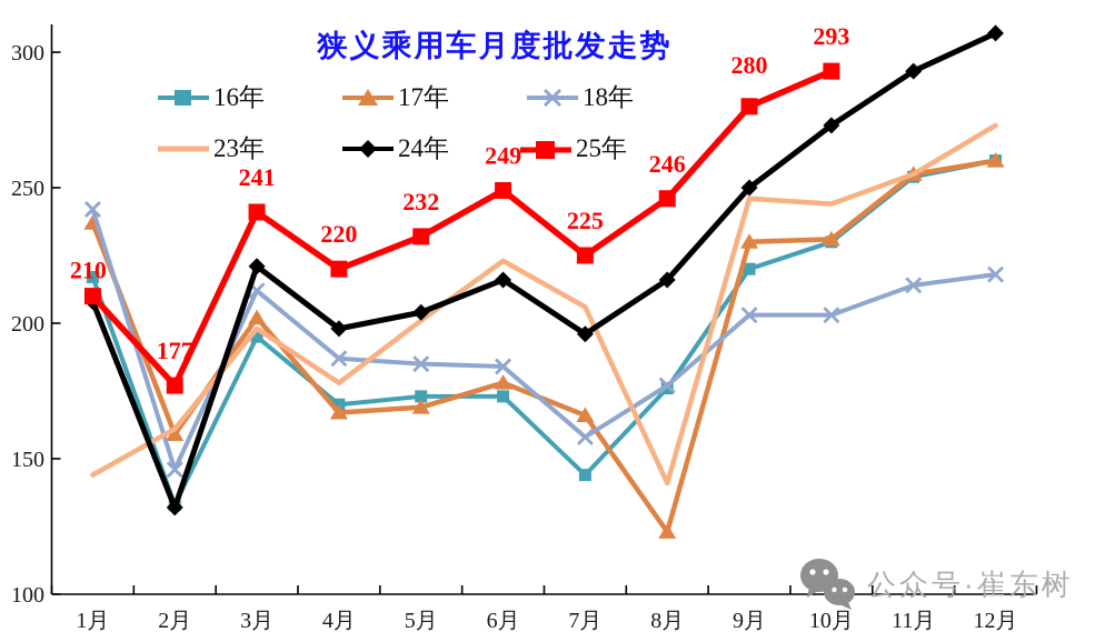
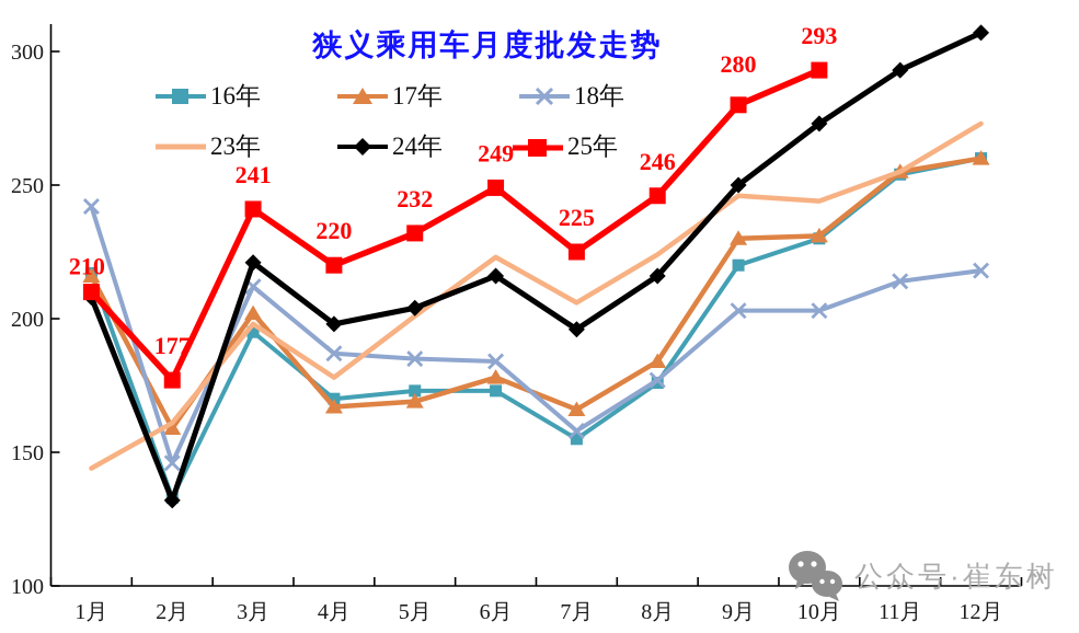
17年/1月: 237 -> 216
16年/7月: 144 -> 155
17年/8月: 123 -> 184
23年/8月: 141 -> 224
